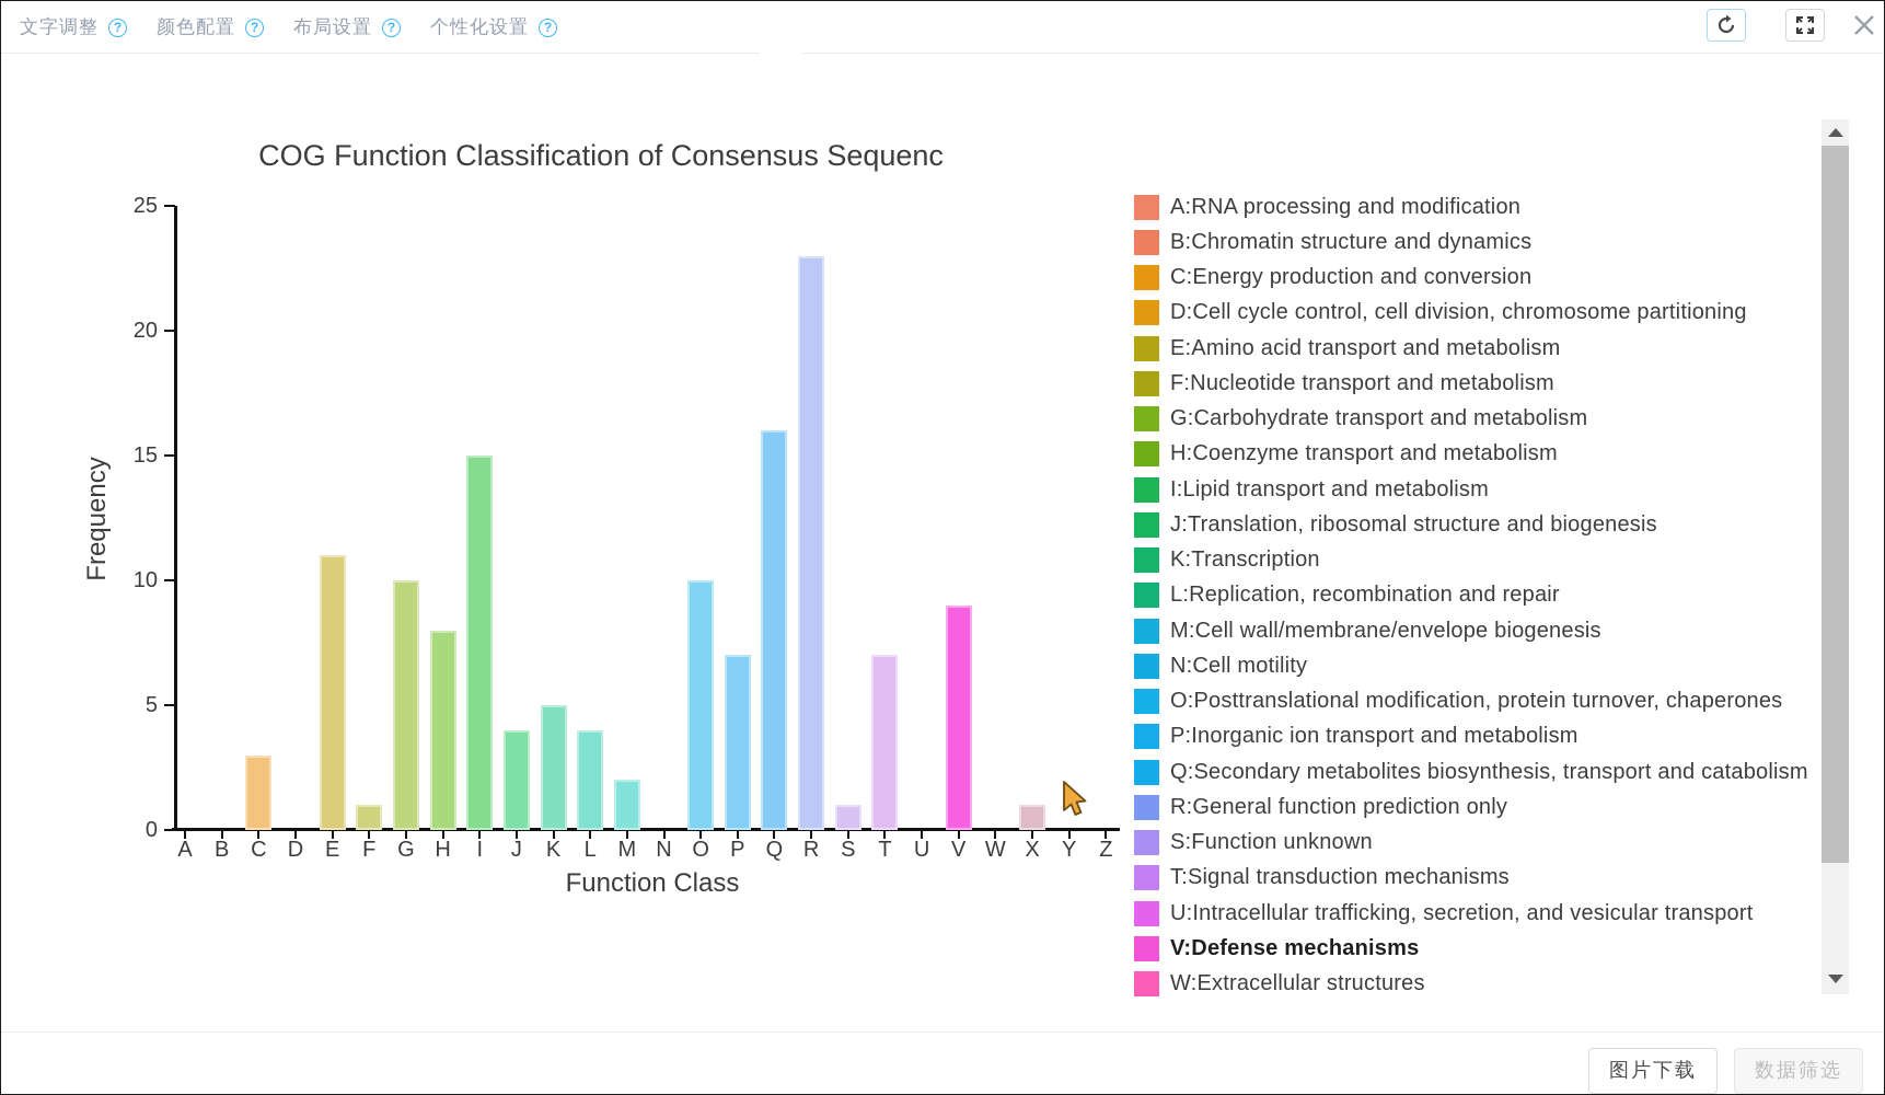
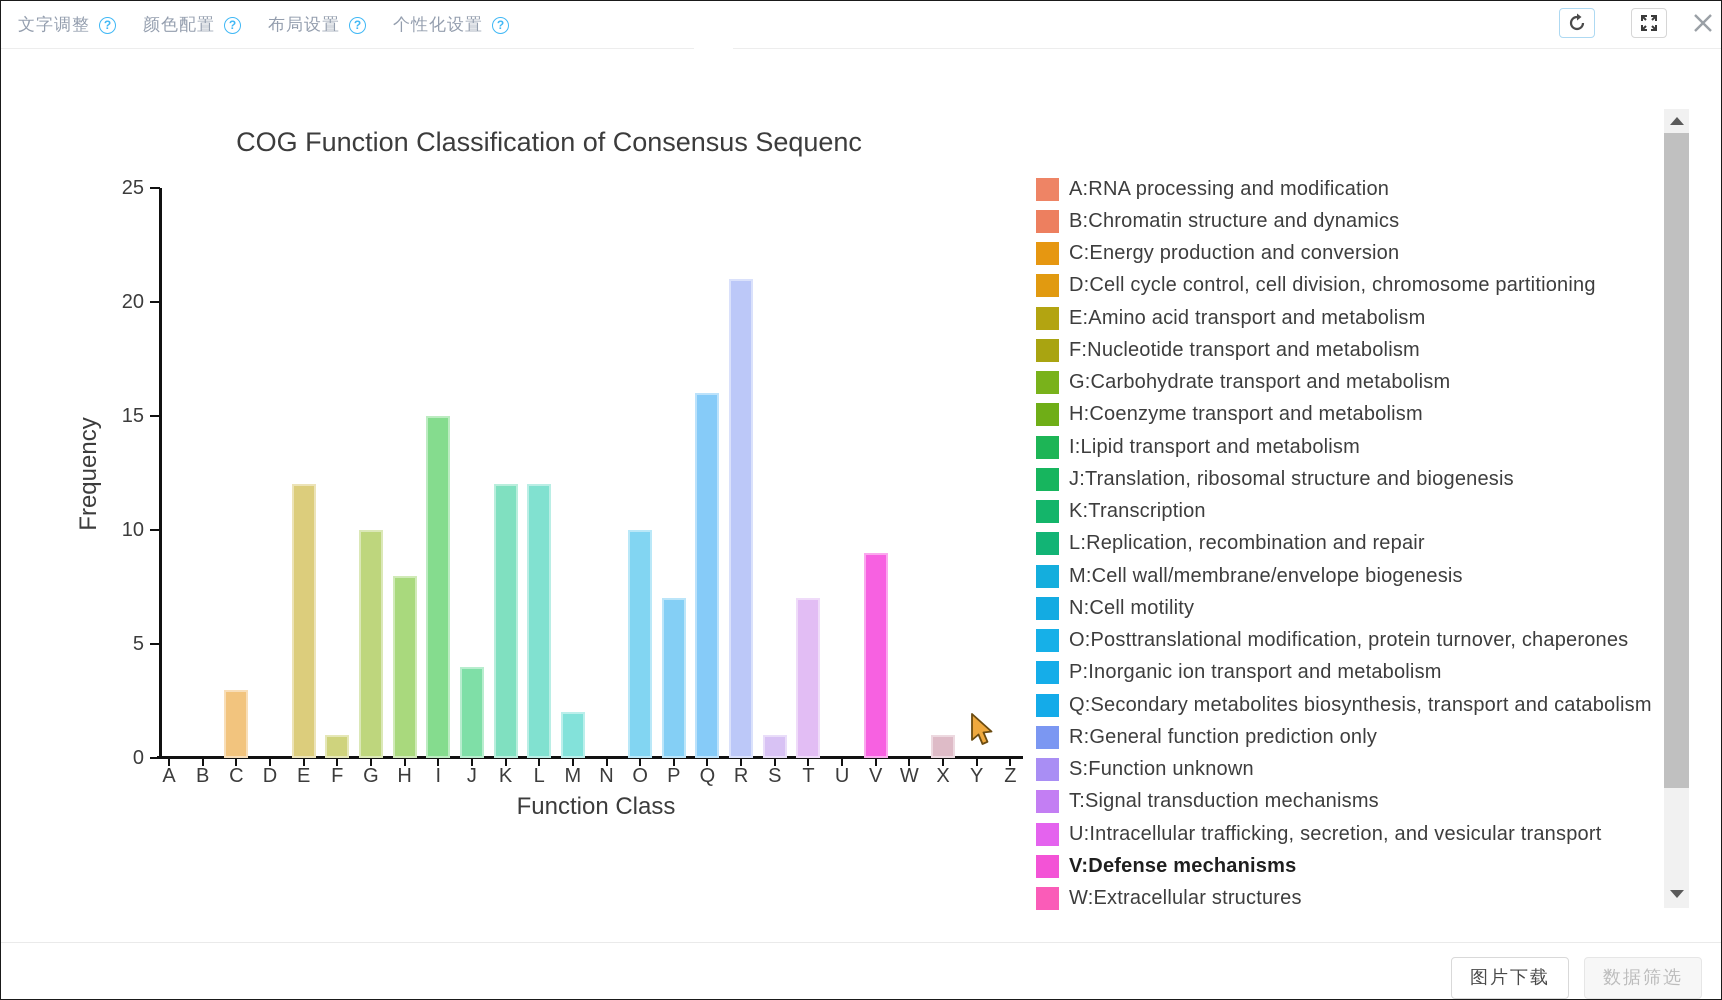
E: 11 -> 12
K: 5 -> 12
L: 4 -> 12
R: 23 -> 21
